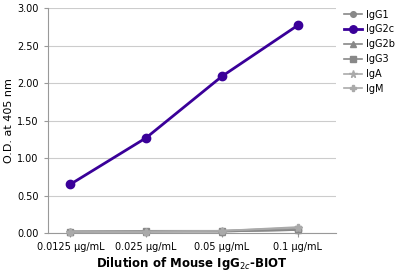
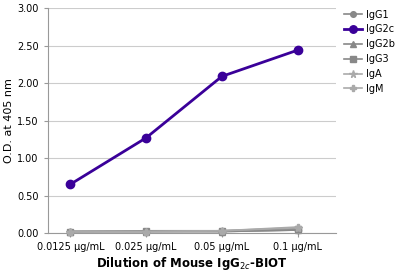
IgG2c/0.1 μg/mL: 2.77 -> 2.44
